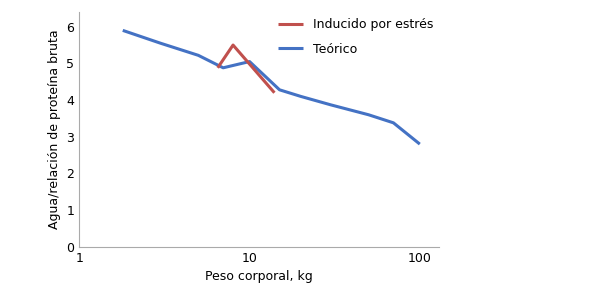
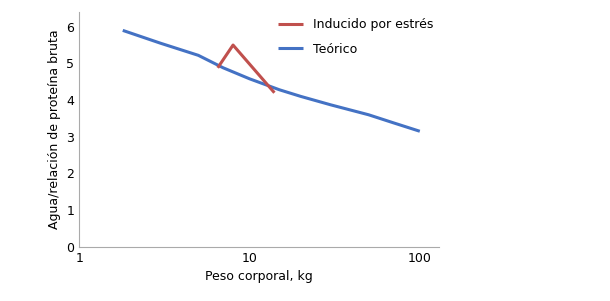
Teórico/10: 5.05 -> 4.58
Teórico/100: 2.80 -> 3.15
